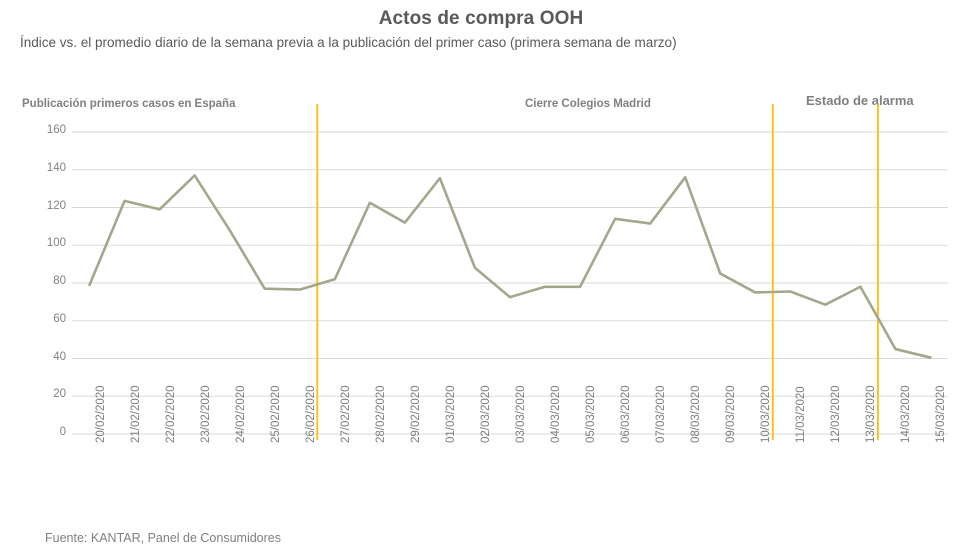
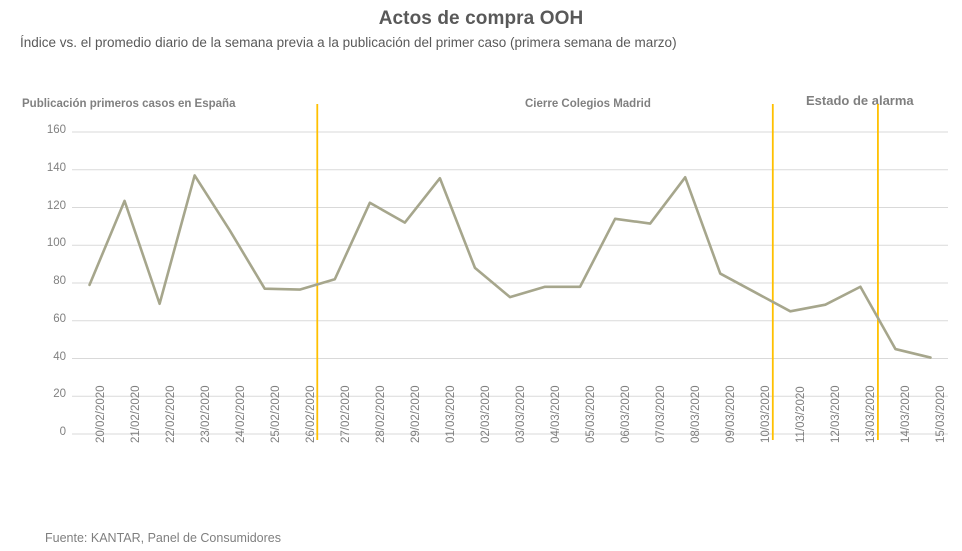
22/02/2020: 119 -> 69
11/03/2020: 76 -> 65
